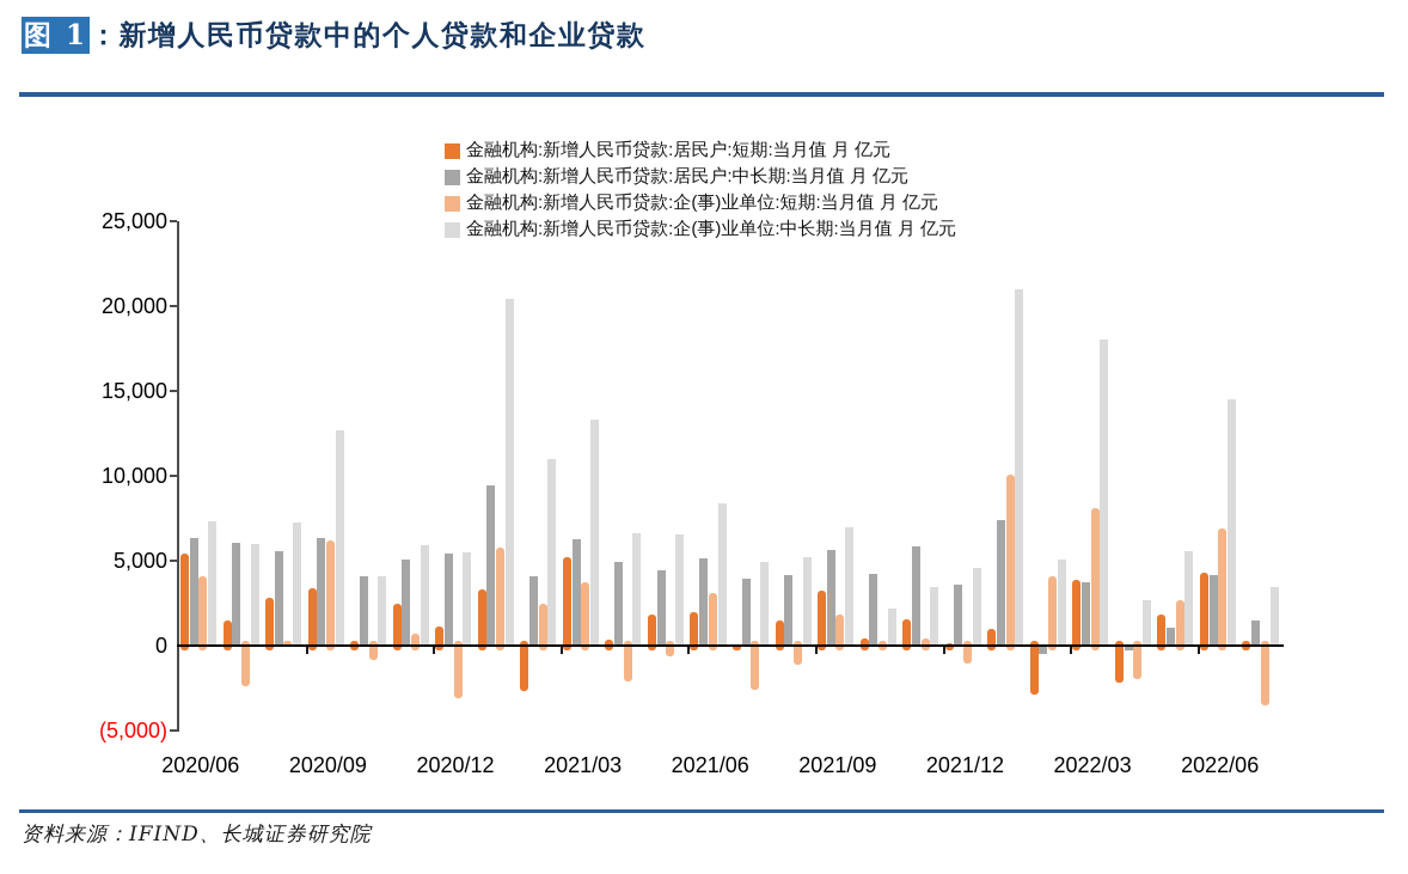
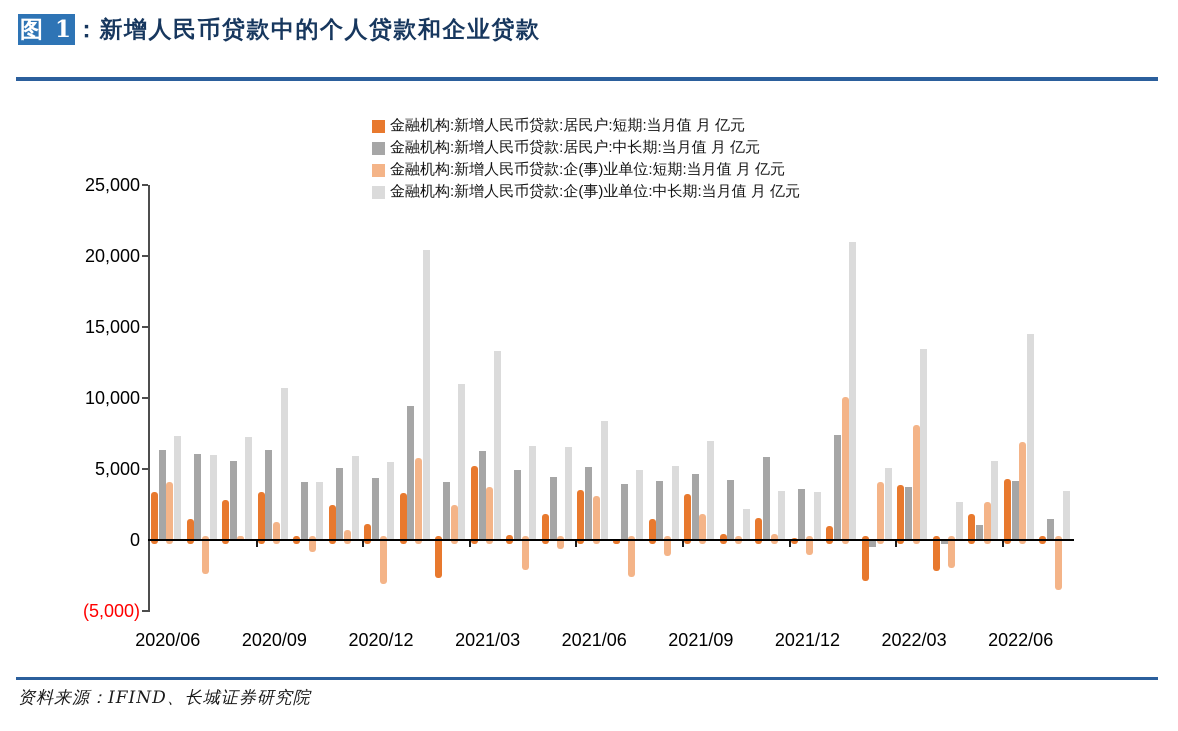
金融机构:新增人民币贷款:居民户:短期:当月值 月 亿元/2020/06: 5400 -> 3400
金融机构:新增人民币贷款:企(事)业单位:短期:当月值 月 亿元/2020/09: 6200 -> 1300
金融机构:新增人民币贷款:企(事)业单位:中长期:当月值 月 亿元/2020/09: 12700 -> 10700
金融机构:新增人民币贷款:居民户:中长期:当月值 月 亿元/2020/12: 5400 -> 4400
金融机构:新增人民币贷款:居民户:短期:当月值 月 亿元/2021/06: 2000 -> 3500
金融机构:新增人民币贷款:居民户:中长期:当月值 月 亿元/2021/09: 5600 -> 4700
金融机构:新增人民币贷款:企(事)业单位:中长期:当月值 月 亿元/2021/12: 4600 -> 3400
金融机构:新增人民币贷款:企(事)业单位:中长期:当月值 月 亿元/2022/03: 18000 -> 13400
